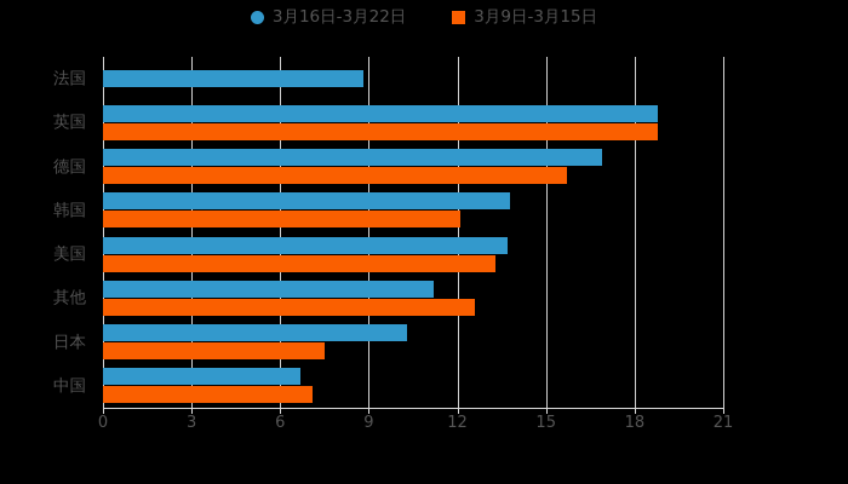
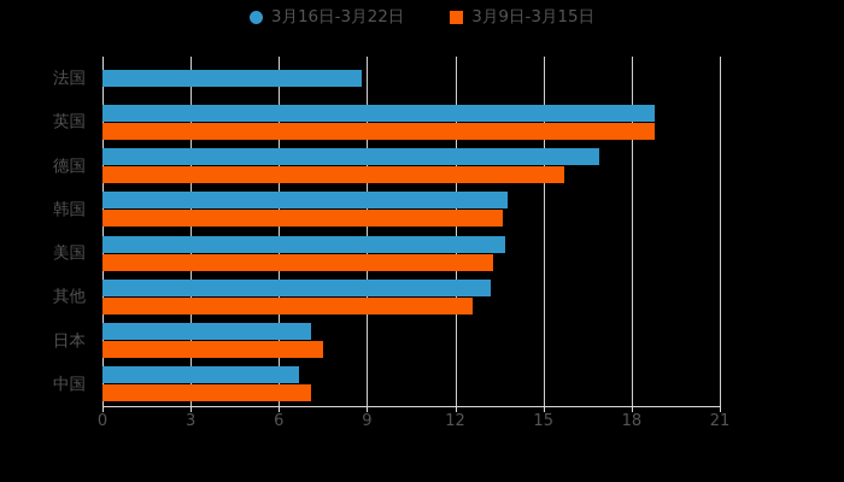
3月9日-3月15日/韩国: 12.1 -> 13.6
3月16日-3月22日/其他: 11.2 -> 13.2
3月16日-3月22日/日本: 10.3 -> 7.1
